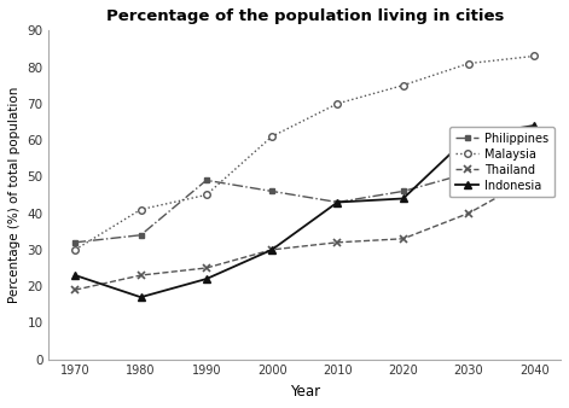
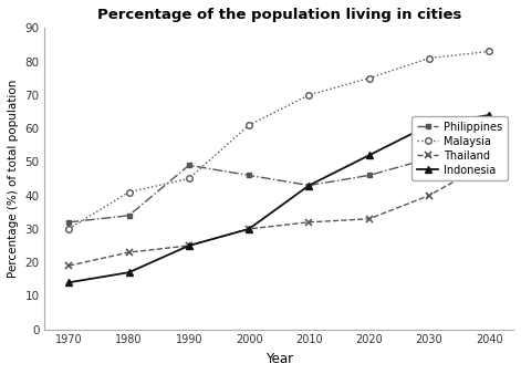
Indonesia/1970: 23 -> 14
Indonesia/1990: 22 -> 25
Indonesia/2020: 44 -> 52
